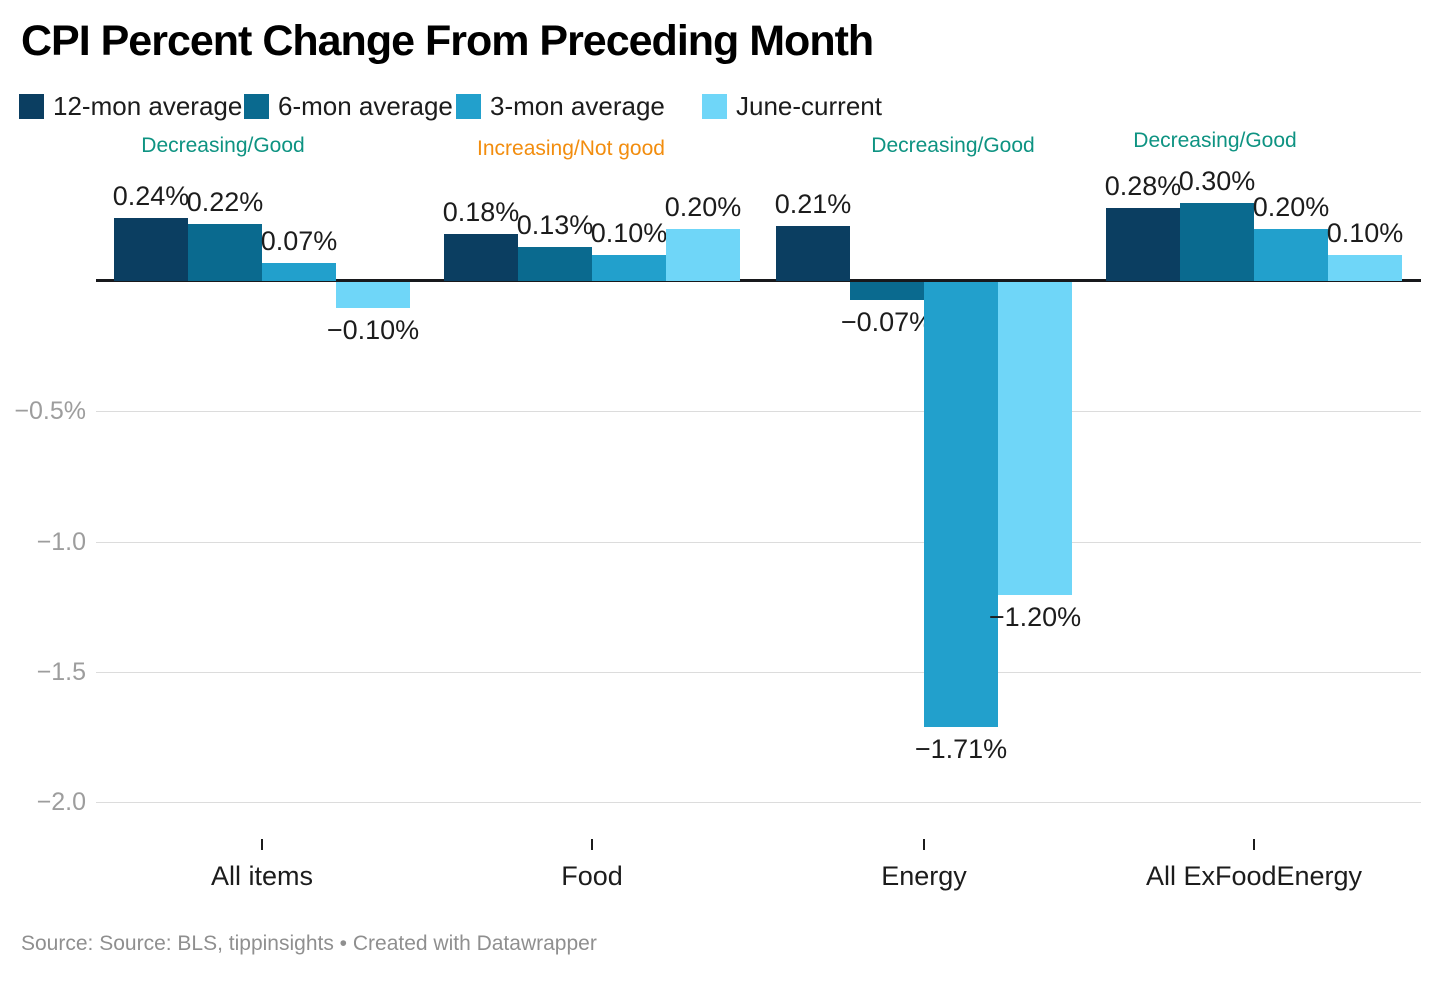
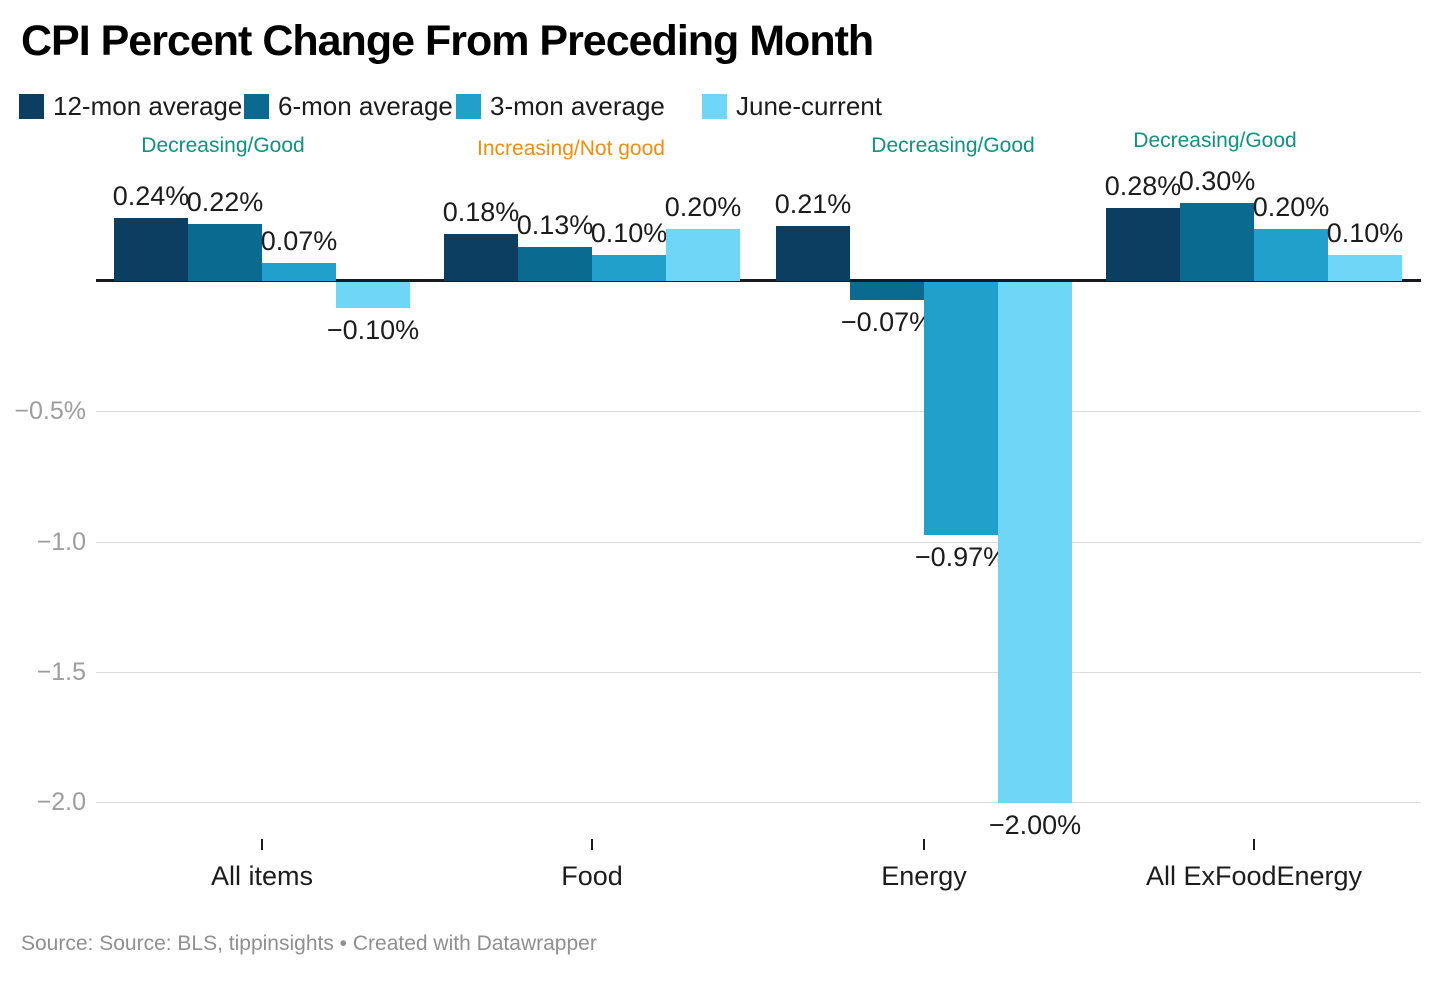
3-mon average/Energy: −1.71% -> −0.97%
June-current/Energy: −1.20% -> −2.00%
